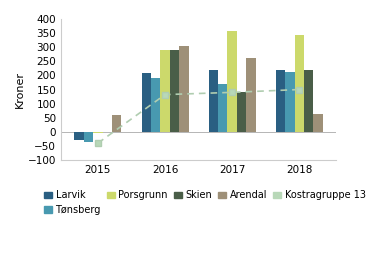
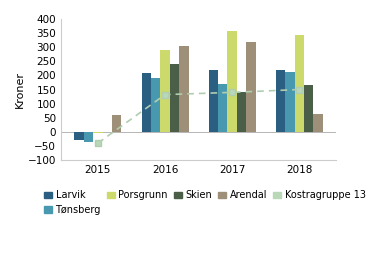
Skien/2016: 290 -> 242
Arendal/2017: 260 -> 320
Skien/2018: 220 -> 165
